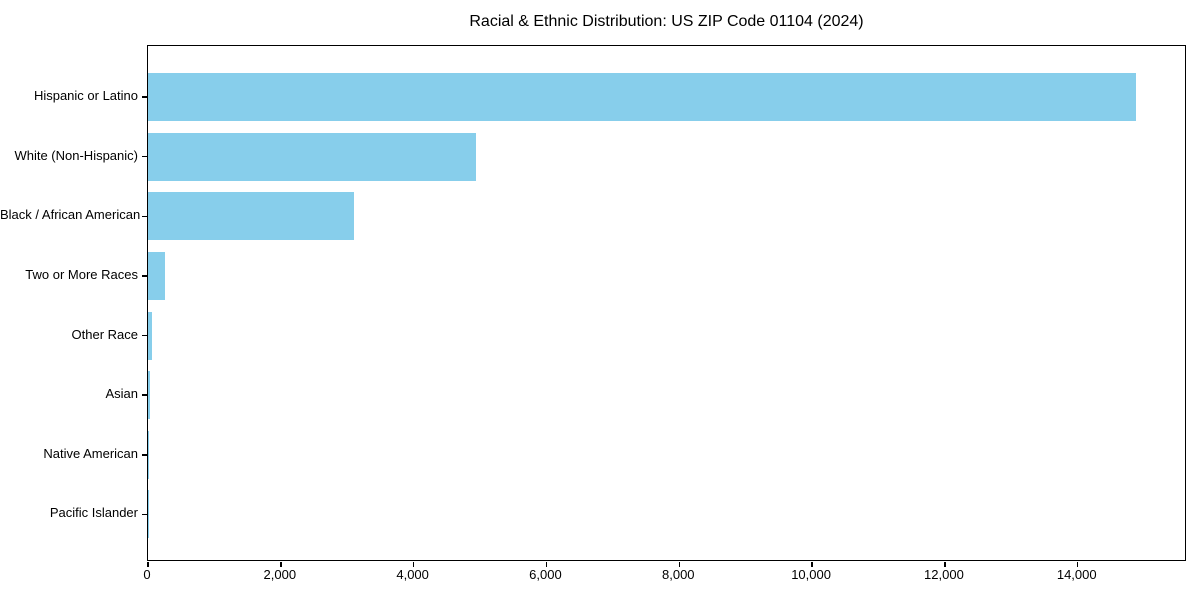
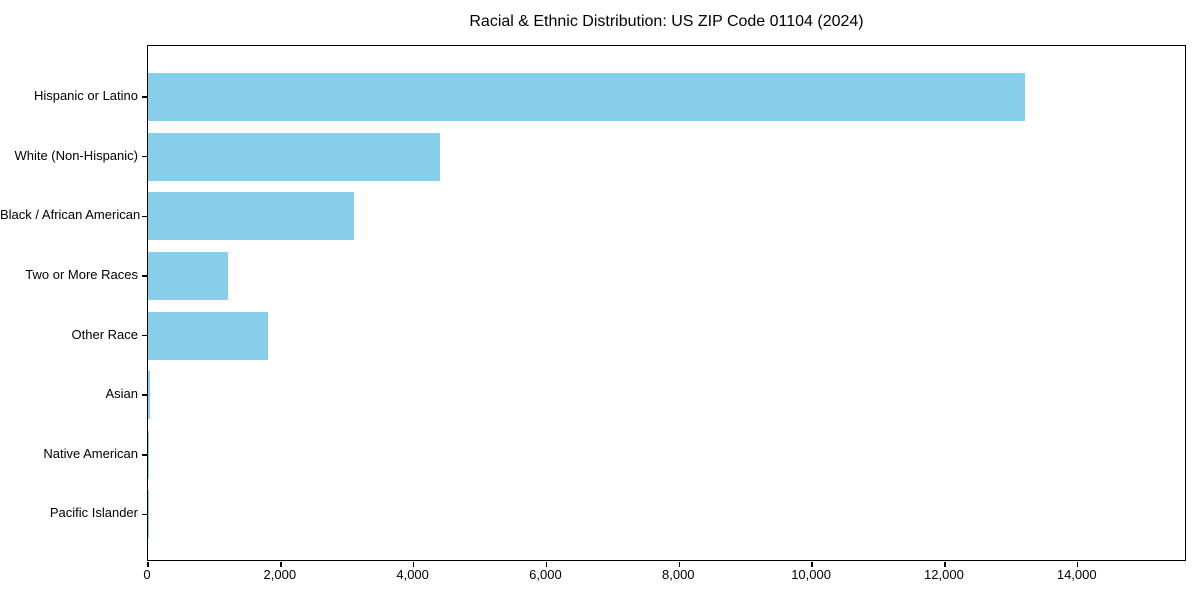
Hispanic or Latino: 14900 -> 13200
White (Non-Hispanic): 4900 -> 4400
Two or More Races: 300 -> 1200
Other Race: 100 -> 1800
